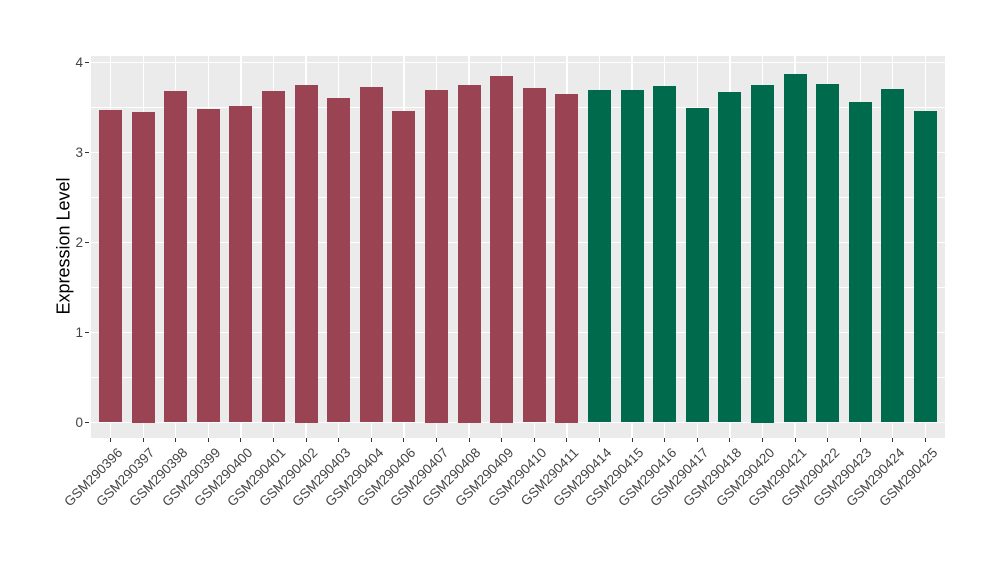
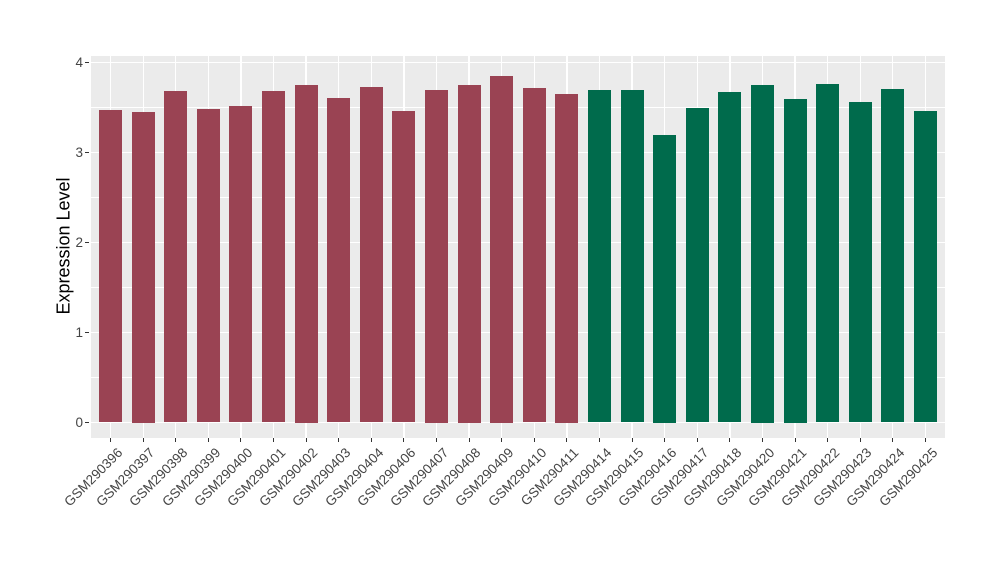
GSM290416: 3.7 -> 3.2
GSM290421: 3.9 -> 3.6
